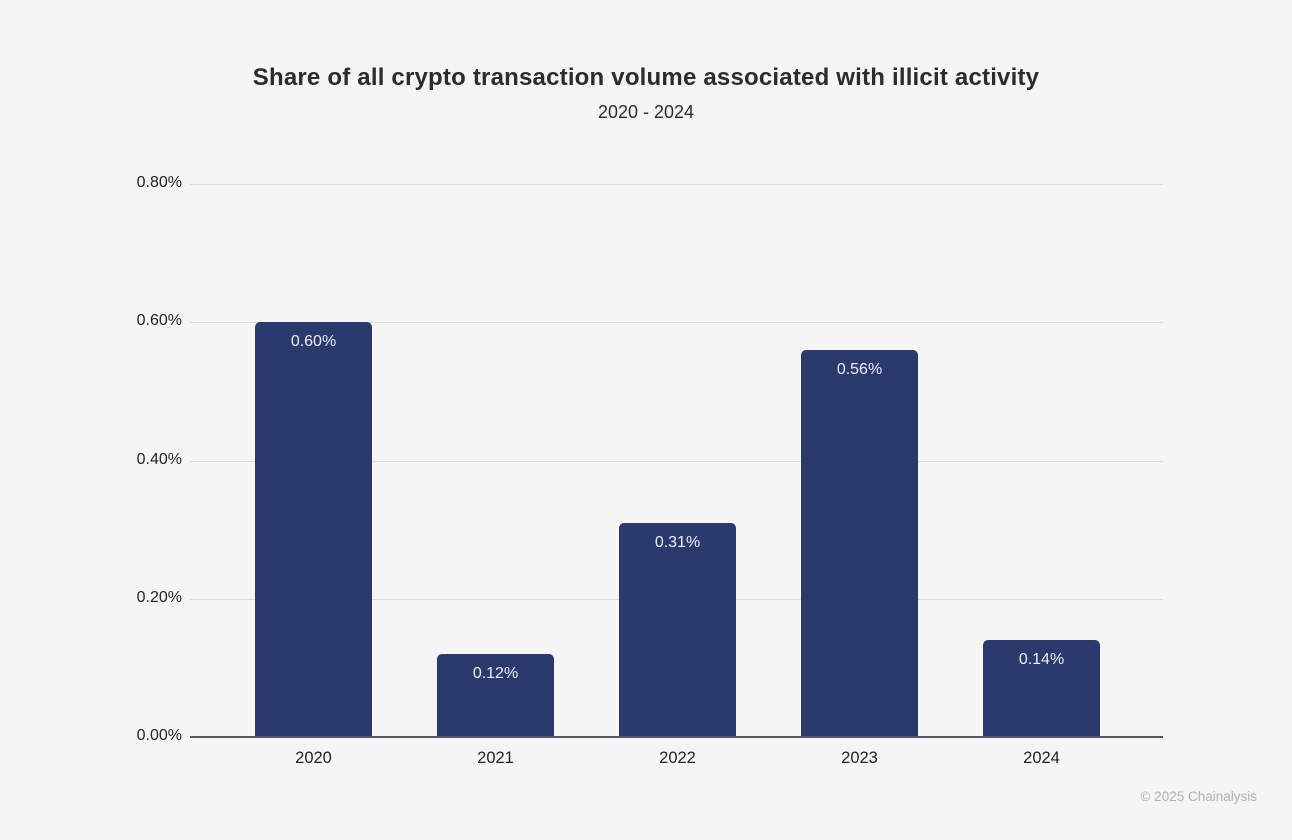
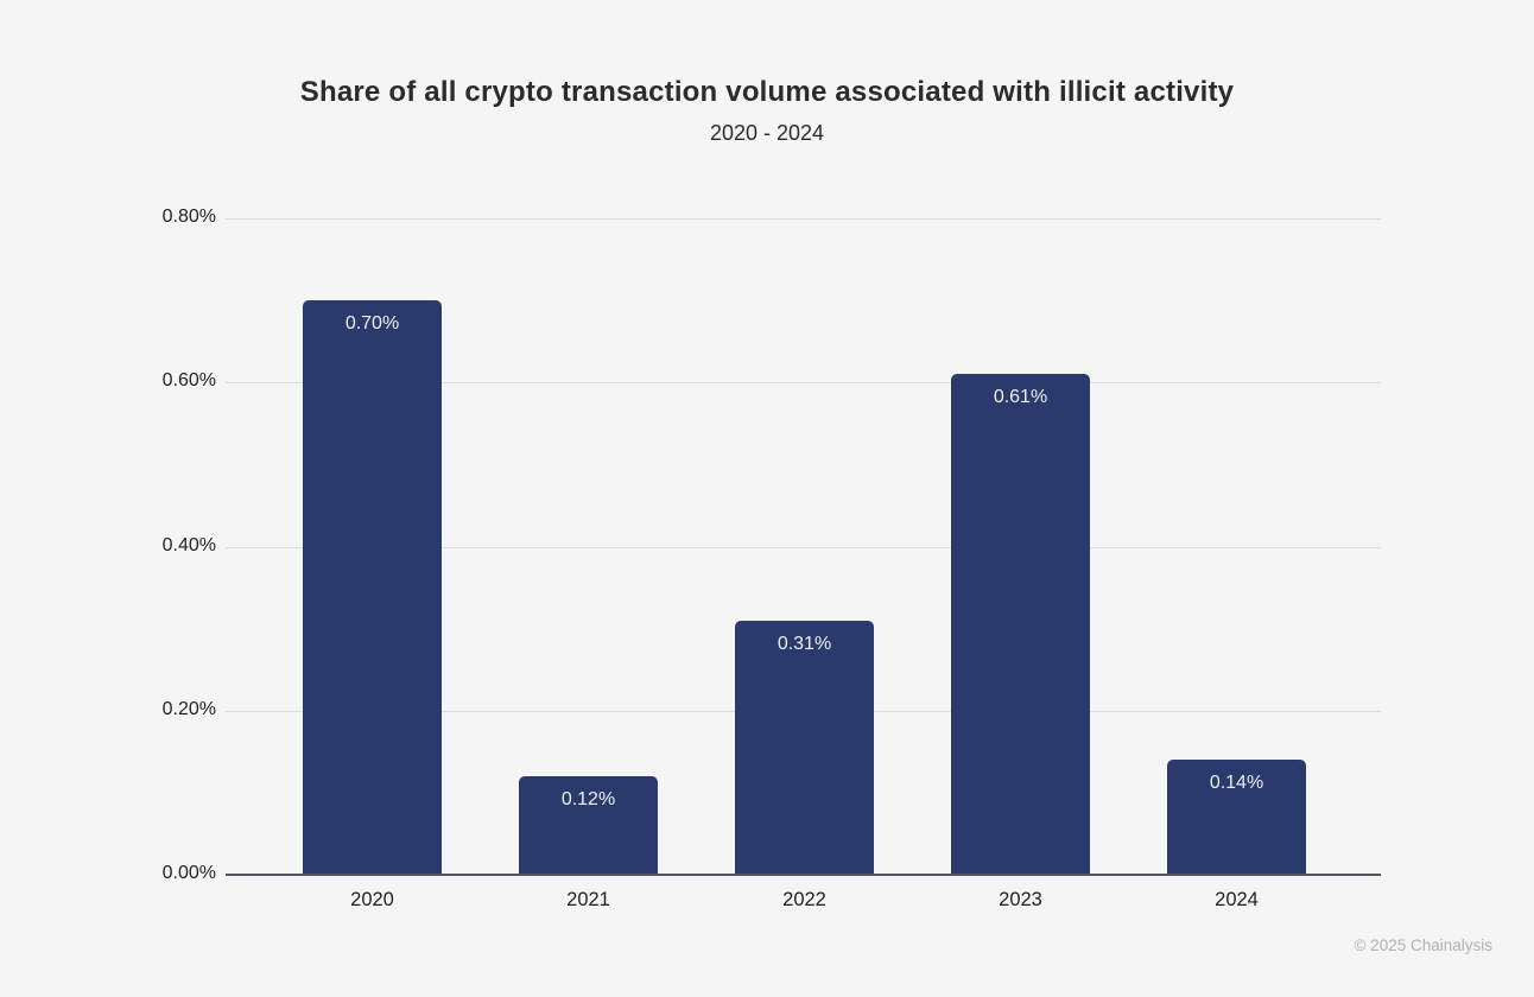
2020: 0.60% -> 0.70%
2023: 0.56% -> 0.61%
